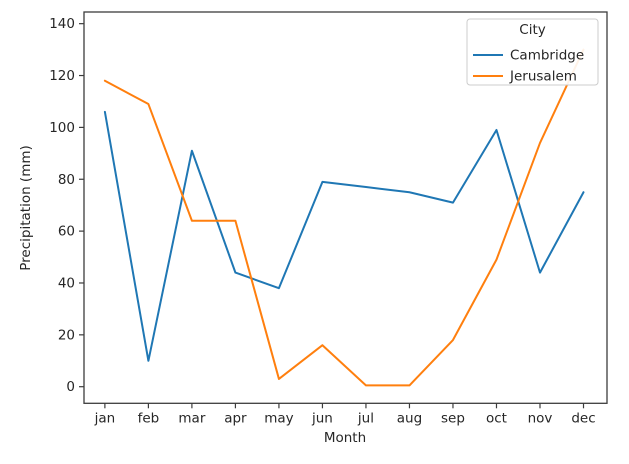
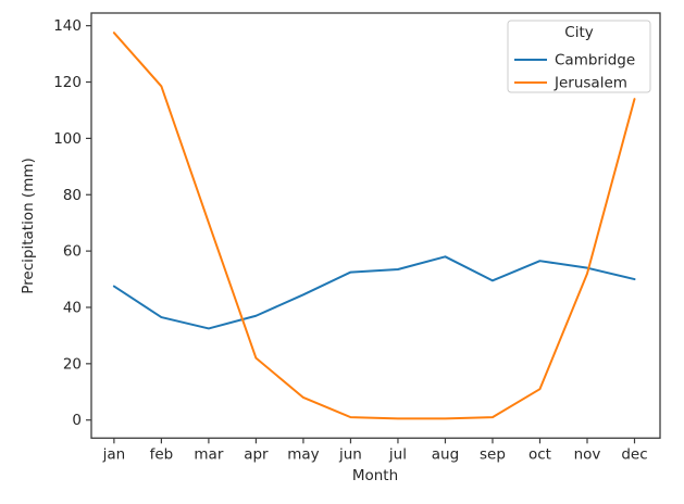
Cambridge/jan: 106 -> 48
Jerusalem/jan: 118 -> 138
Cambridge/feb: 10 -> 36
Jerusalem/feb: 109 -> 118
Cambridge/mar: 91 -> 32
Jerusalem/mar: 64 -> 70
Cambridge/apr: 44 -> 37
Jerusalem/apr: 64 -> 22
Cambridge/may: 38 -> 44
Jerusalem/may: 3 -> 8
Cambridge/jun: 79 -> 52
Jerusalem/jun: 16 -> 1
Cambridge/jul: 77 -> 54
Cambridge/aug: 75 -> 58
Cambridge/sep: 71 -> 50
Jerusalem/sep: 18 -> 1
Cambridge/oct: 99 -> 56
Jerusalem/oct: 49 -> 11
Cambridge/nov: 44 -> 54
Jerusalem/nov: 94 -> 52
Cambridge/dec: 75 -> 50
Jerusalem/dec: 130 -> 114
